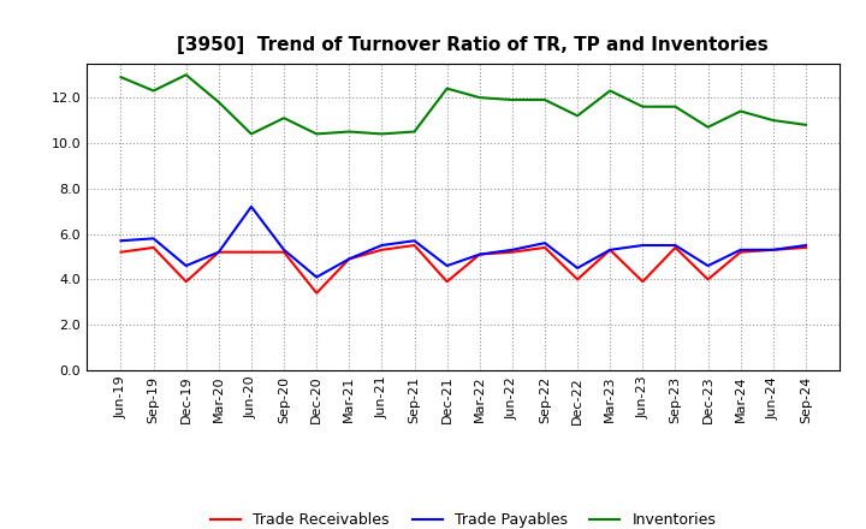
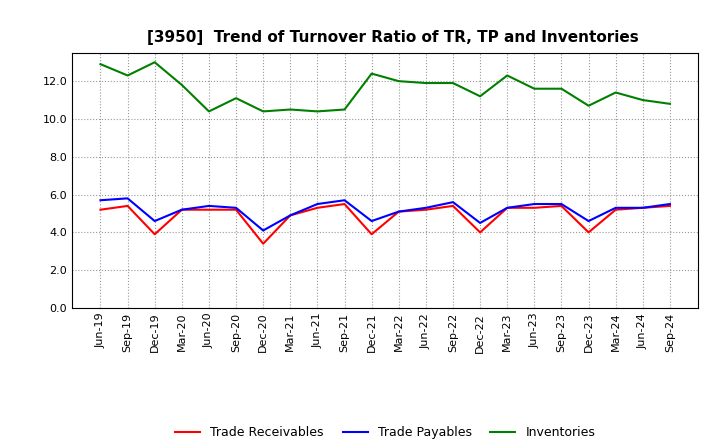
Trade Payables/Jun-20: 7.2 -> 5.4
Trade Receivables/Jun-23: 3.9 -> 5.3
